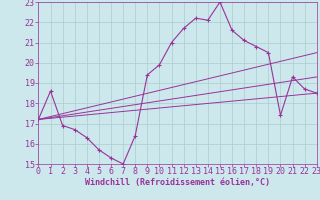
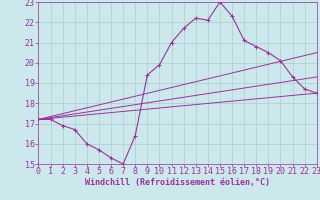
1: 18.6 -> 17.2
4: 16.3 -> 16.0
16: 21.6 -> 22.3
20: 17.4 -> 20.1
